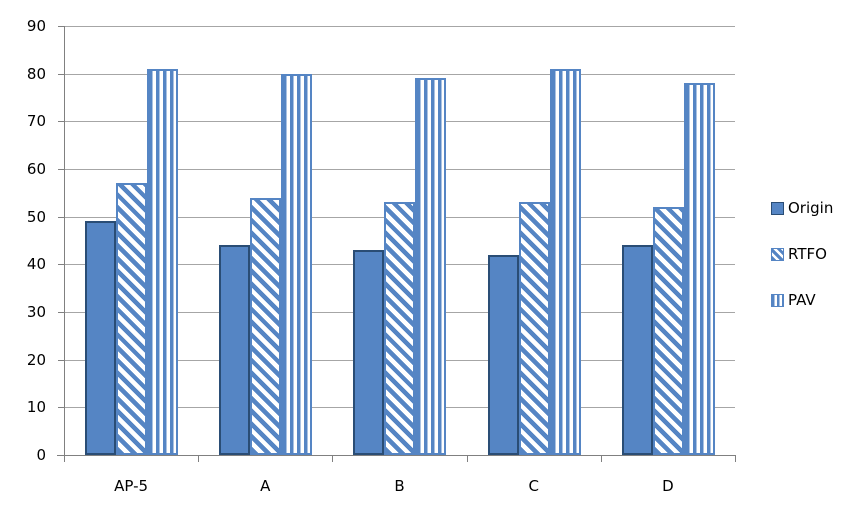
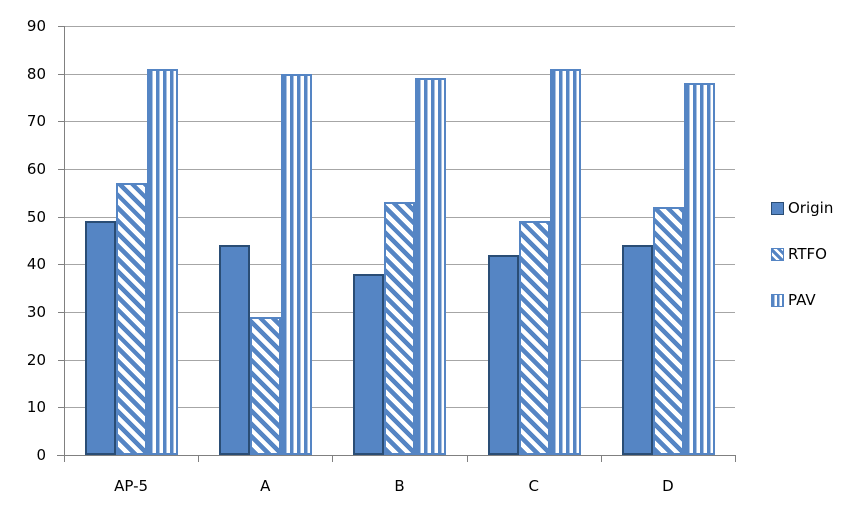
RTFO/A: 54 -> 29
Origin/B: 43 -> 38
RTFO/C: 53 -> 49
